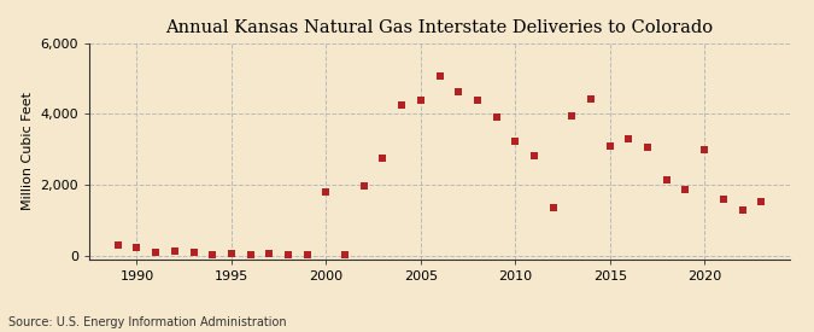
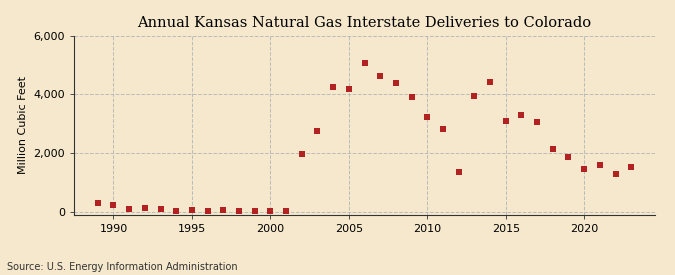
2000: 1,800 -> 20
2005: 4,400 -> 4,180
2020: 3,000 -> 1,460
